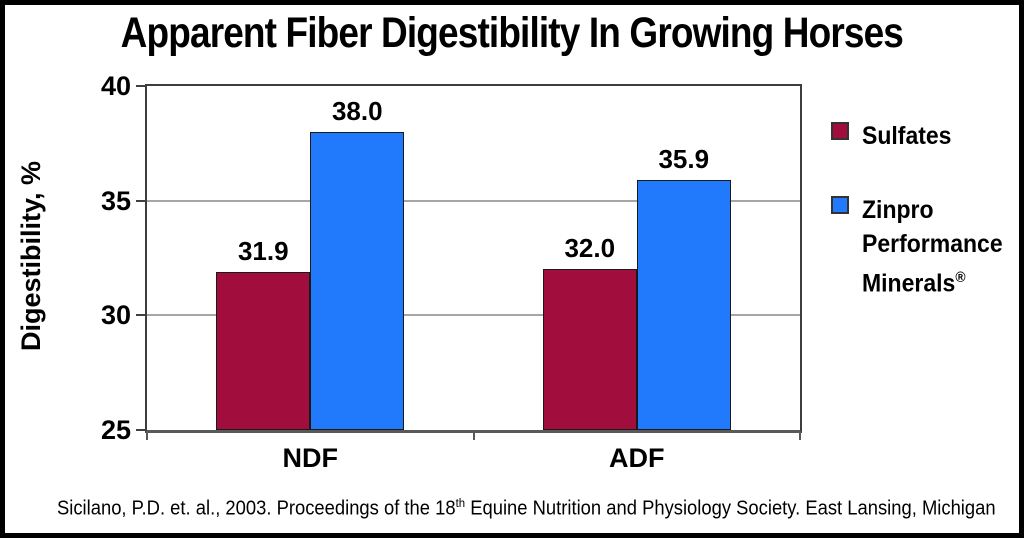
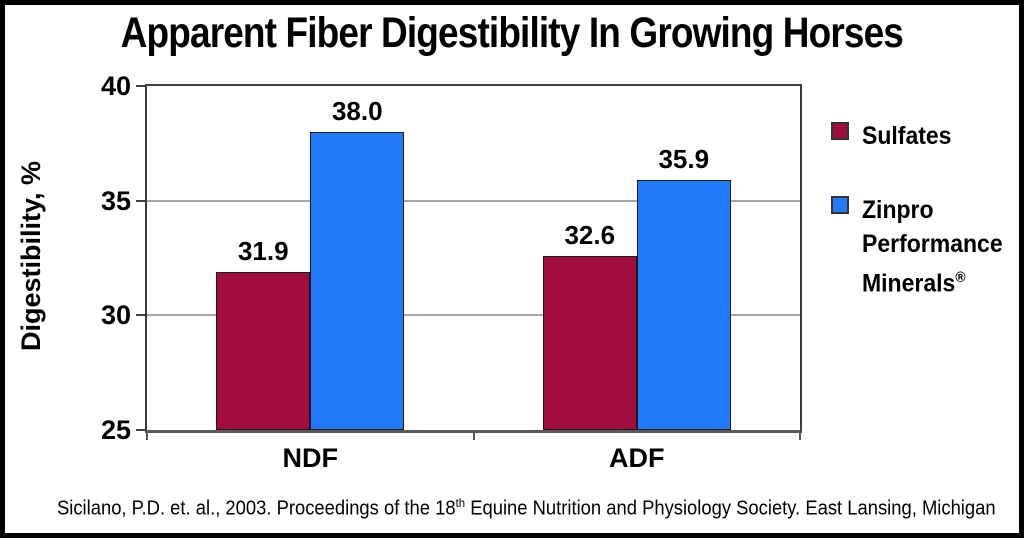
Sulfates/ADF: 32.0 -> 32.6
